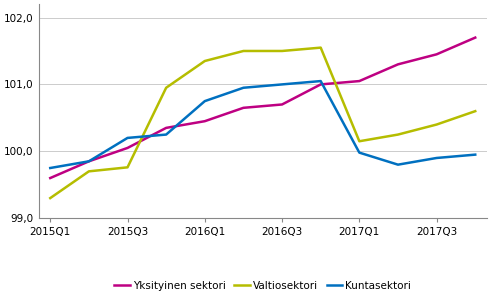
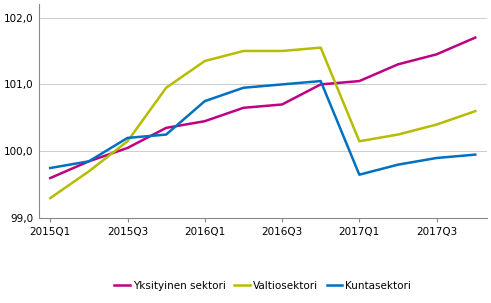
Valtiosektori/2015Q3: 99,76 -> 100,15
Kuntasektori/2017Q1: 99,98 -> 99,65
